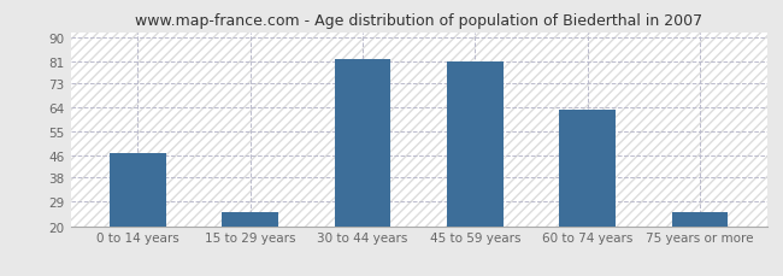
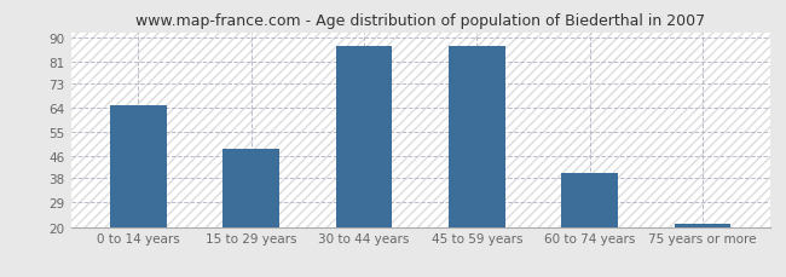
0 to 14 years: 47 -> 65
15 to 29 years: 25 -> 49
30 to 44 years: 82 -> 87
45 to 59 years: 81 -> 87
60 to 74 years: 63 -> 40
75 years or more: 25 -> 21
